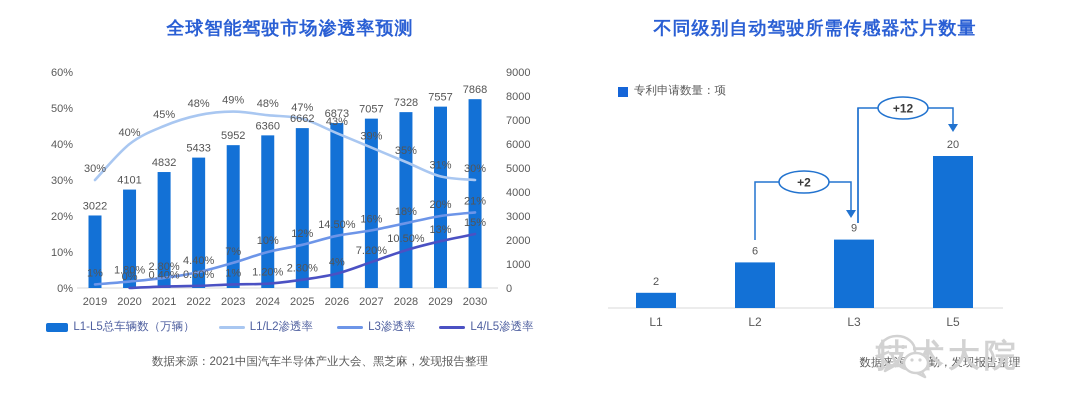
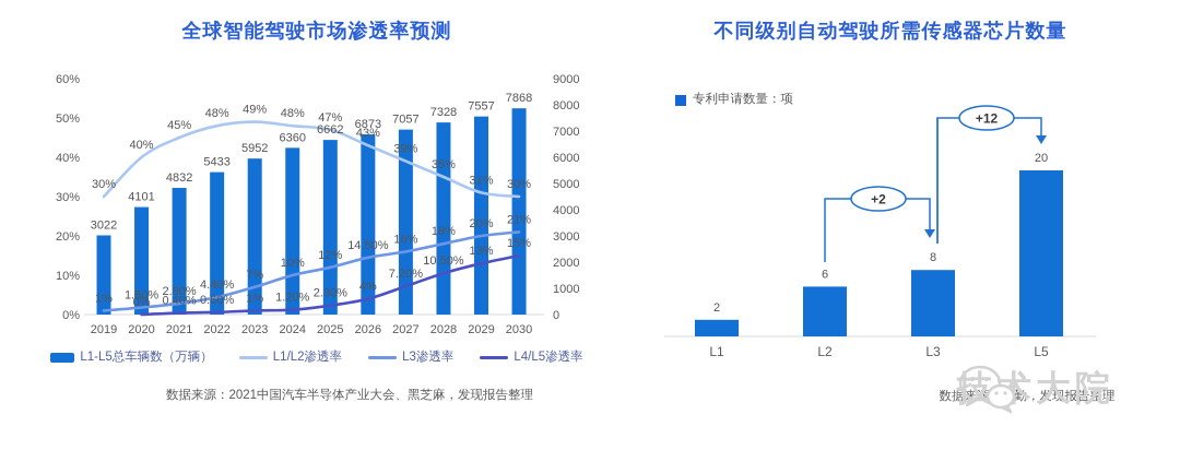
不同级别自动驾驶所需传感器芯片数量/L3: 9 -> 8
